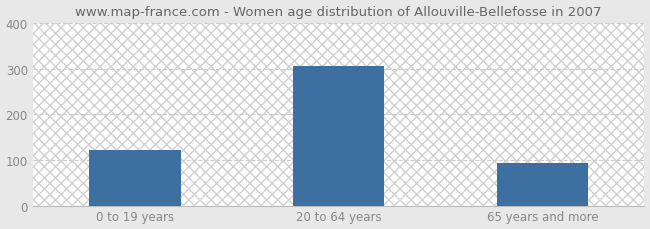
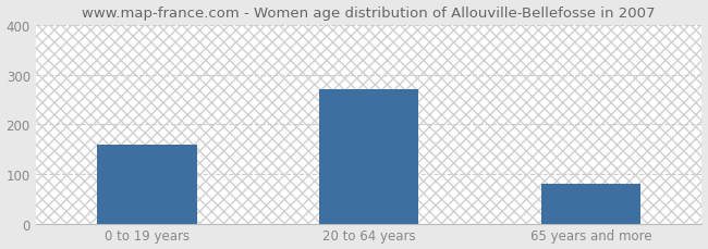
0 to 19 years: 122 -> 160
20 to 64 years: 305 -> 270
65 years and more: 93 -> 80
